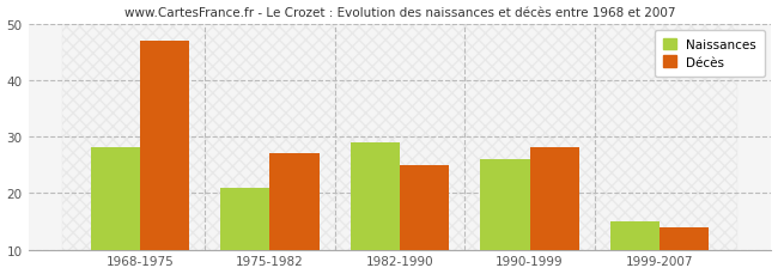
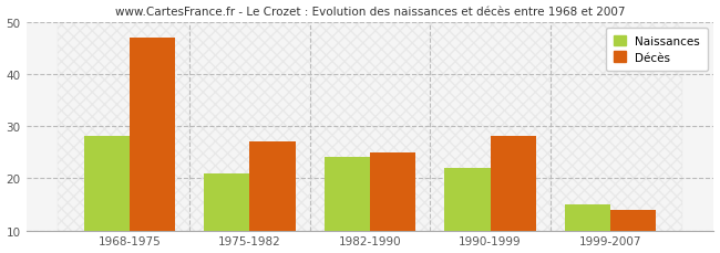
Naissances/1982-1990: 29 -> 24
Naissances/1990-1999: 26 -> 22
